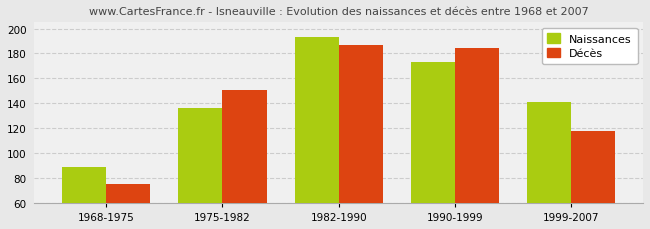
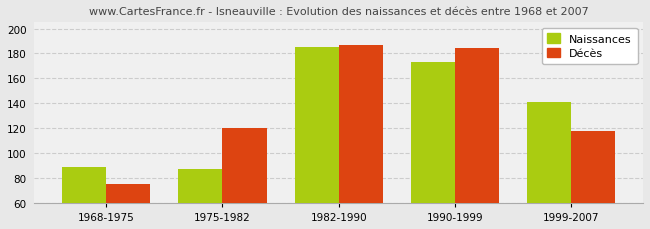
Naissances/1975-1982: 136 -> 87
Décès/1975-1982: 151 -> 120
Naissances/1982-1990: 193 -> 185
